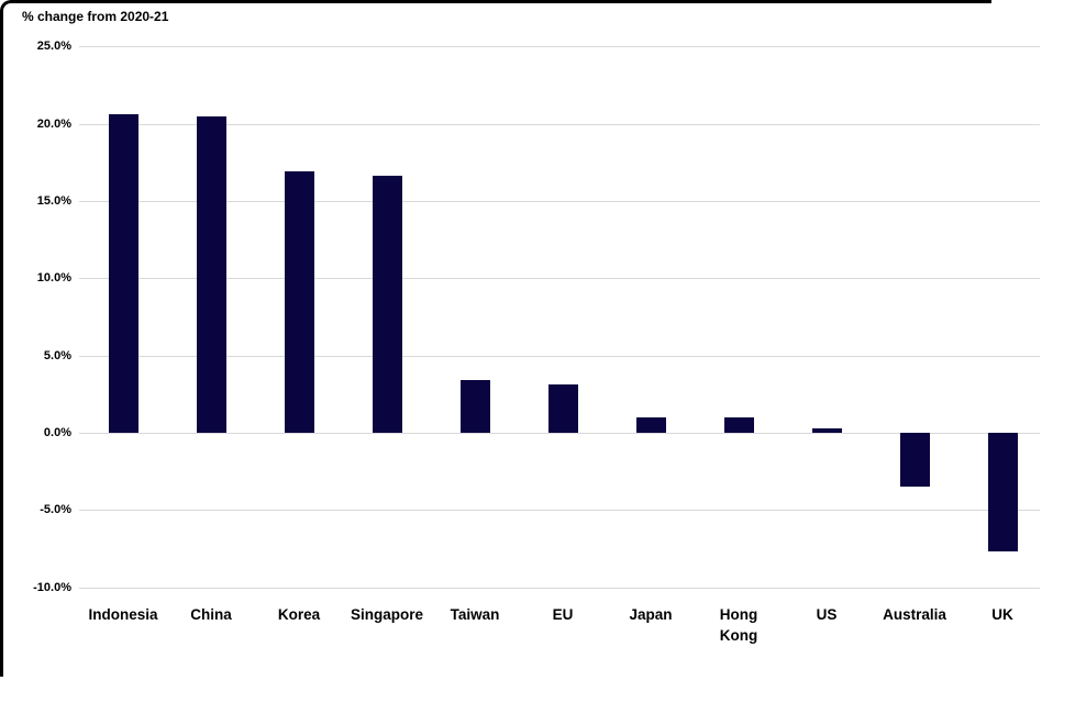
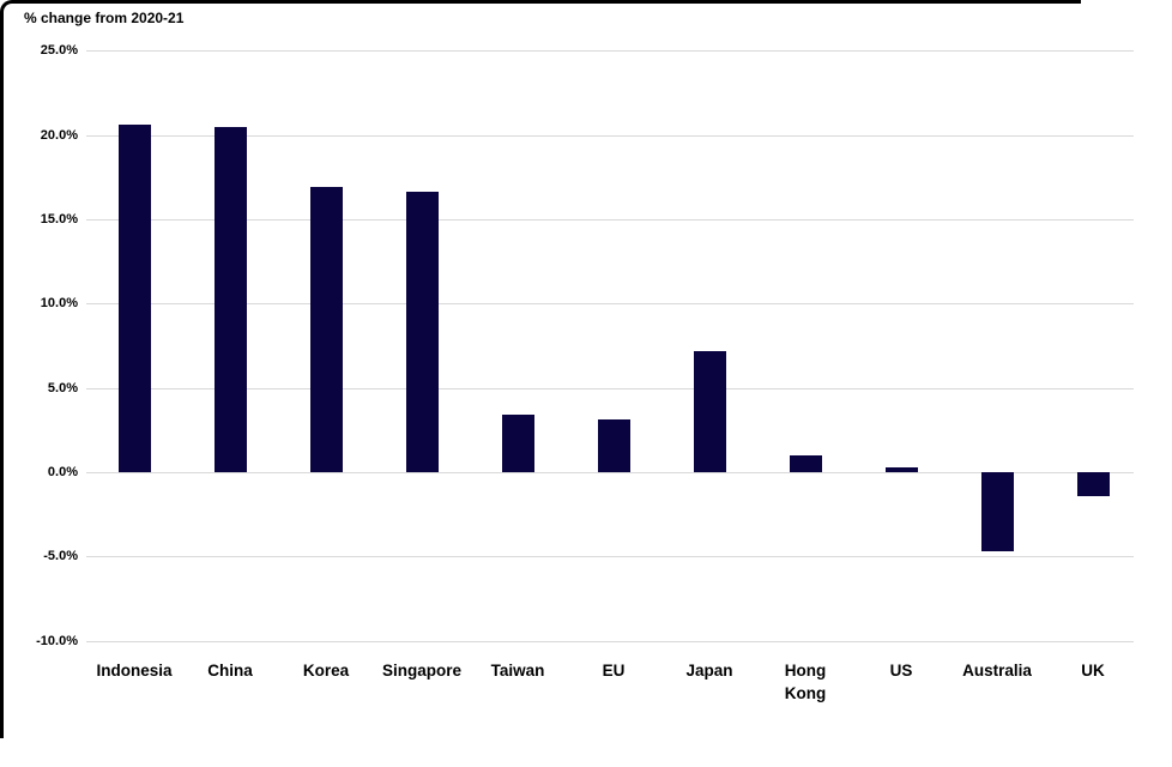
Japan: 1.0% -> 7.2%
Australia: -3.5% -> -4.7%
UK: -7.7% -> -1.4%
